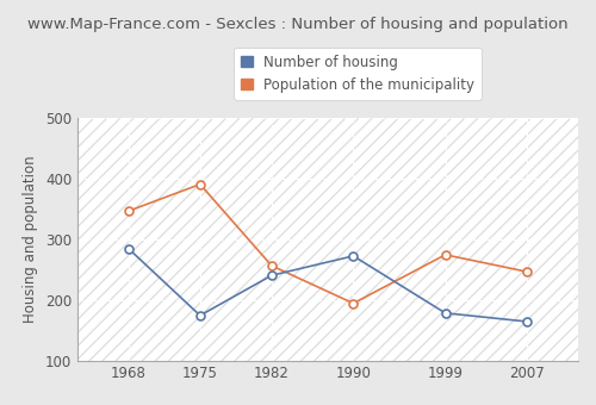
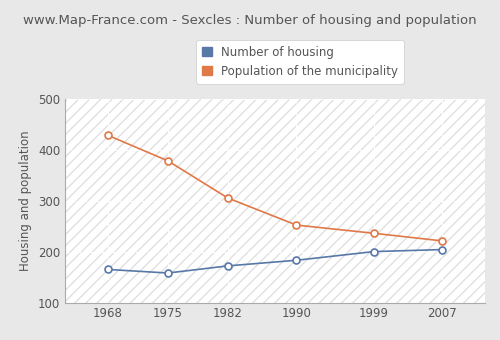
Number of housing/1968: 284 -> 165
Population of the municipality/1968: 346 -> 428
Number of housing/1975: 174 -> 158
Population of the municipality/1975: 390 -> 378
Number of housing/1982: 240 -> 172
Population of the municipality/1982: 256 -> 305
Number of housing/1990: 272 -> 183
Population of the municipality/1990: 194 -> 252
Number of housing/1999: 178 -> 200
Population of the municipality/1999: 274 -> 236
Number of housing/2007: 164 -> 204
Population of the municipality/2007: 246 -> 221
